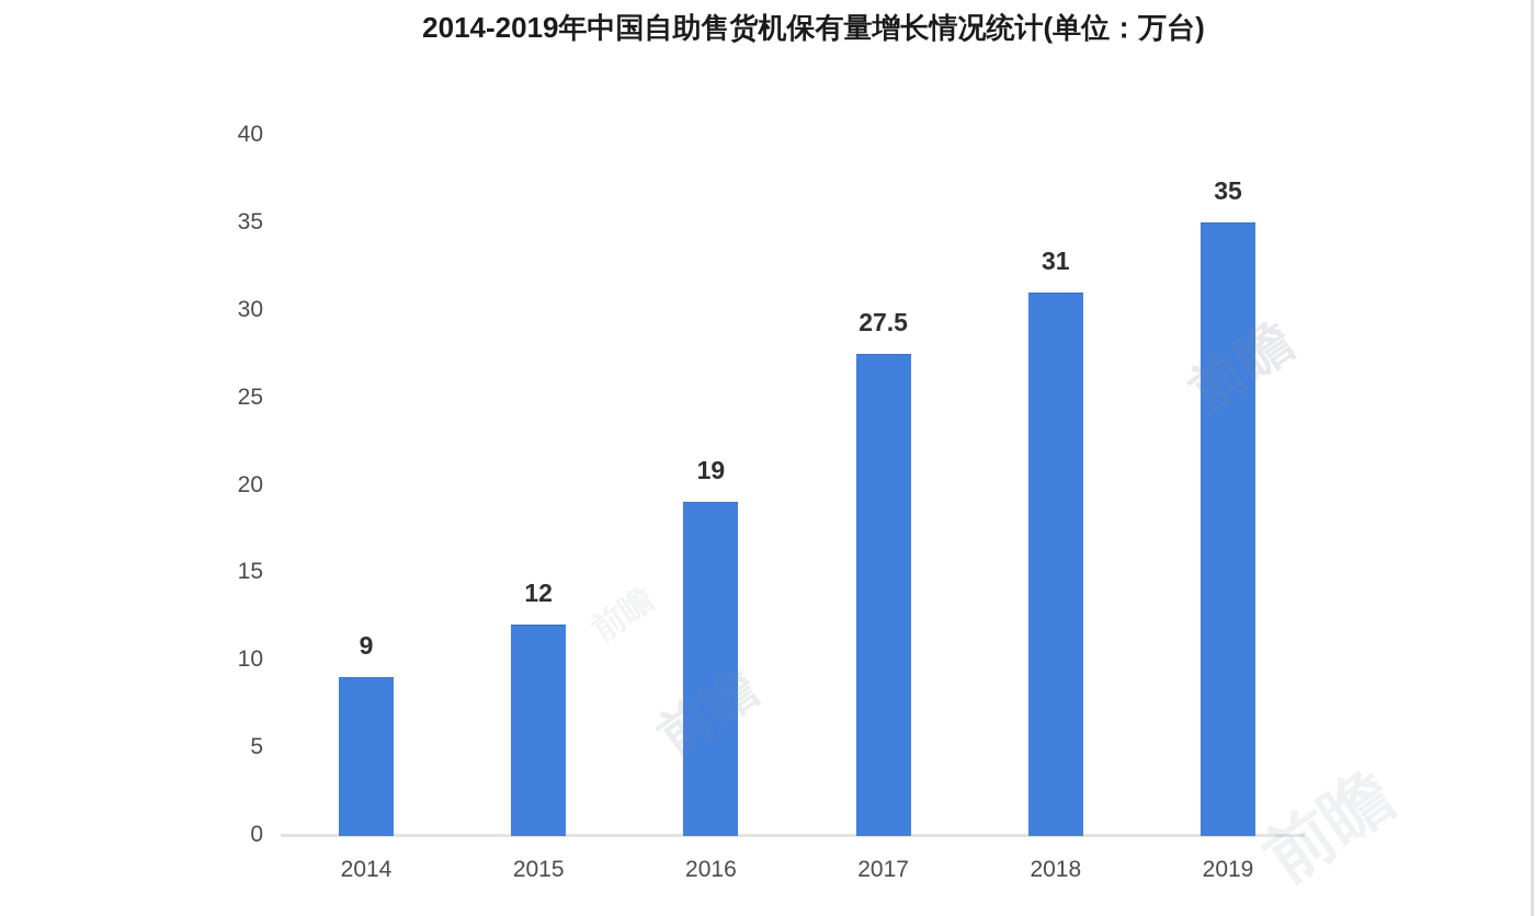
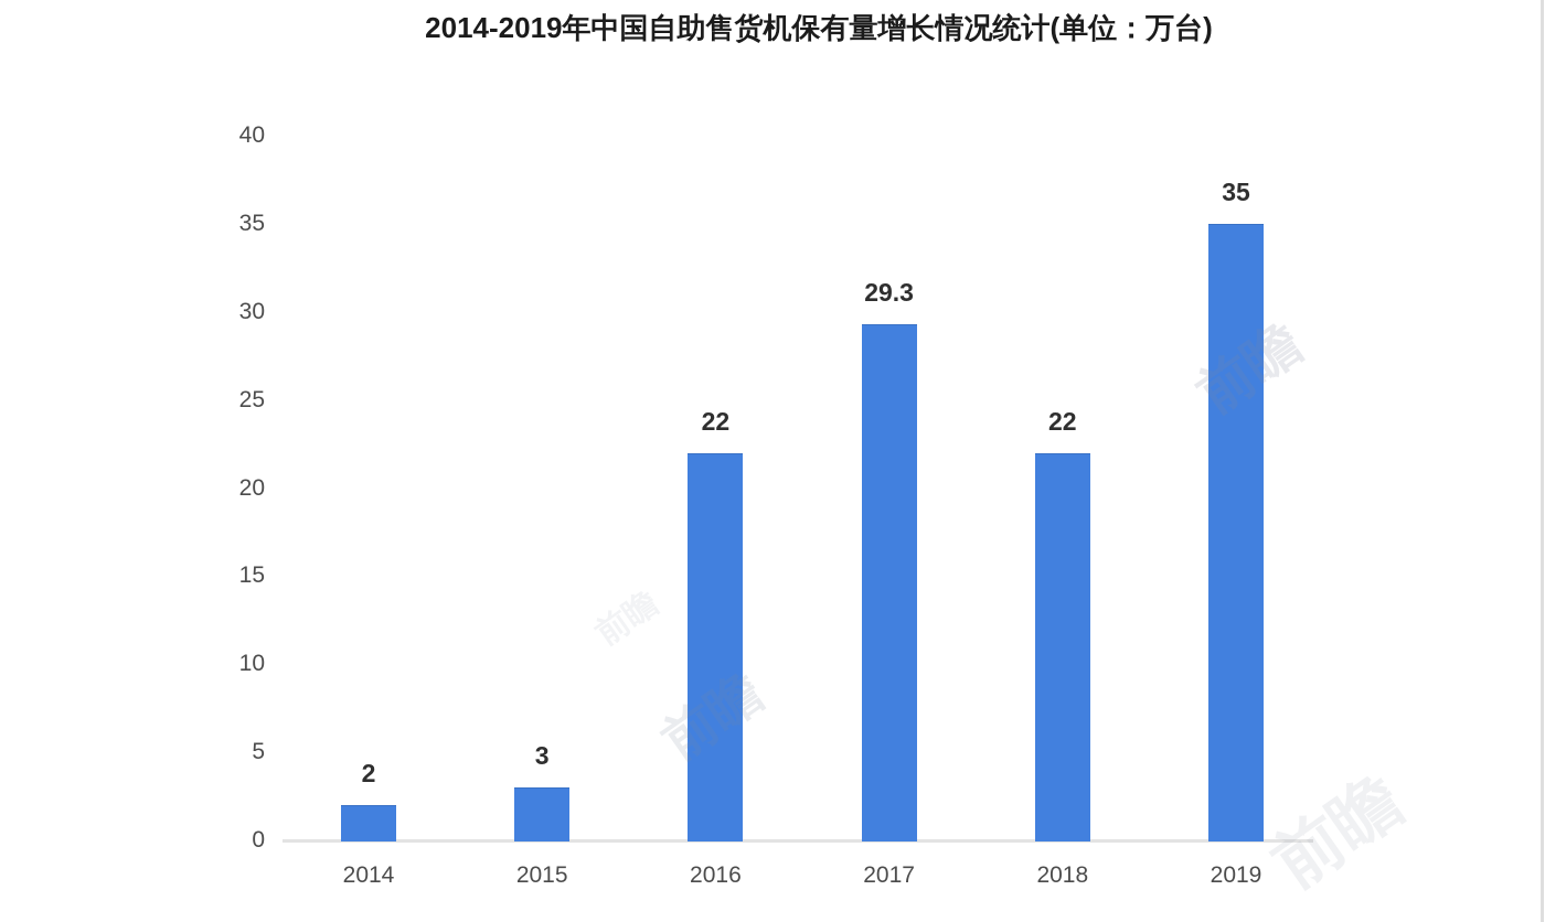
2014: 9 -> 2
2015: 12 -> 3
2016: 19 -> 22
2017: 27.5 -> 29.3
2018: 31 -> 22
